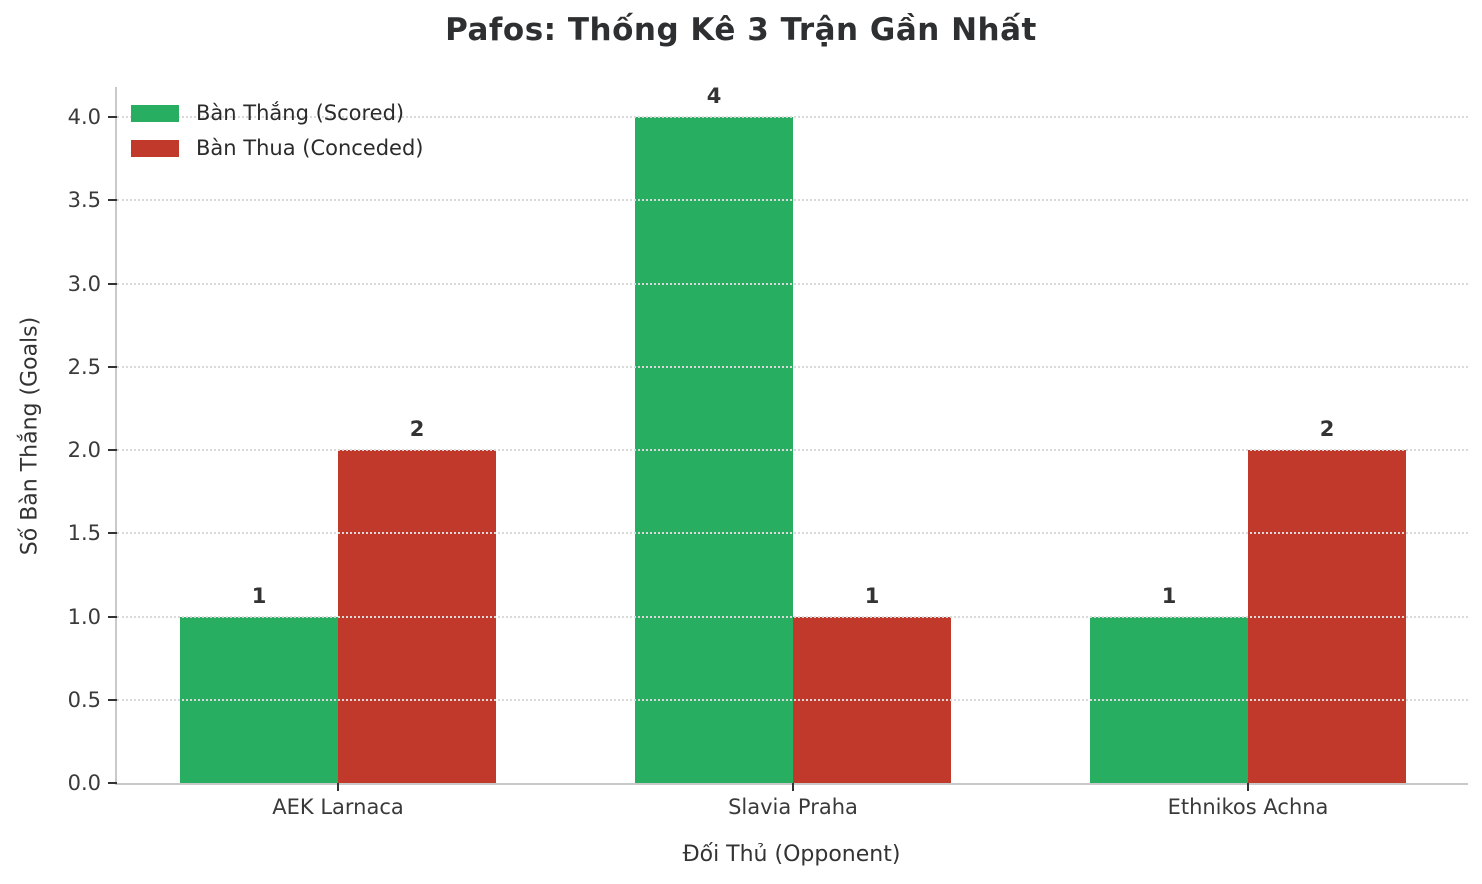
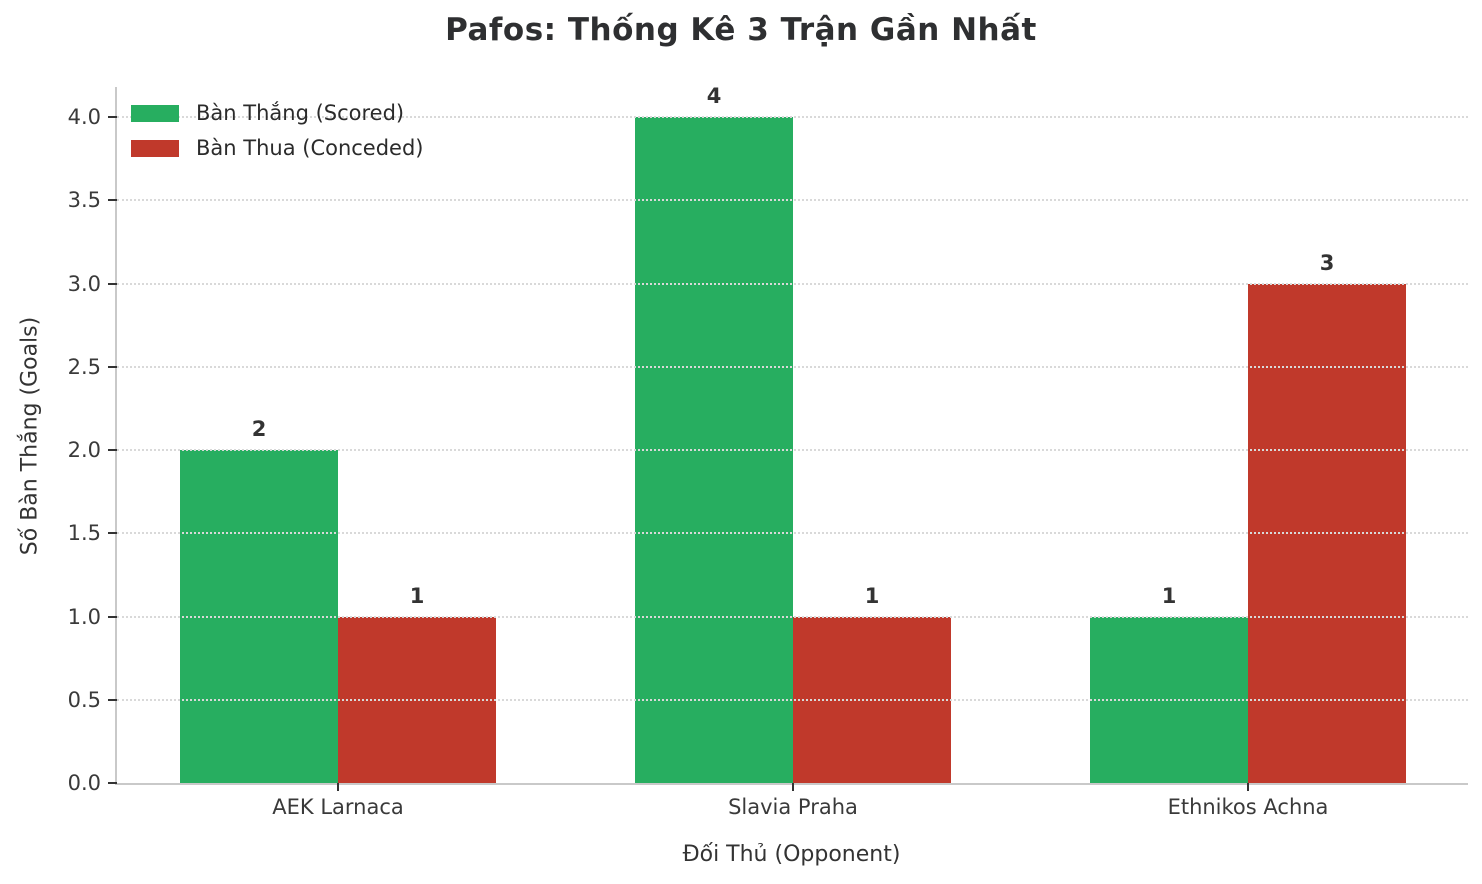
Bàn Thắng (Scored)/AEK Larnaca: 1 -> 2
Bàn Thua (Conceded)/AEK Larnaca: 2 -> 1
Bàn Thua (Conceded)/Ethnikos Achna: 2 -> 3
